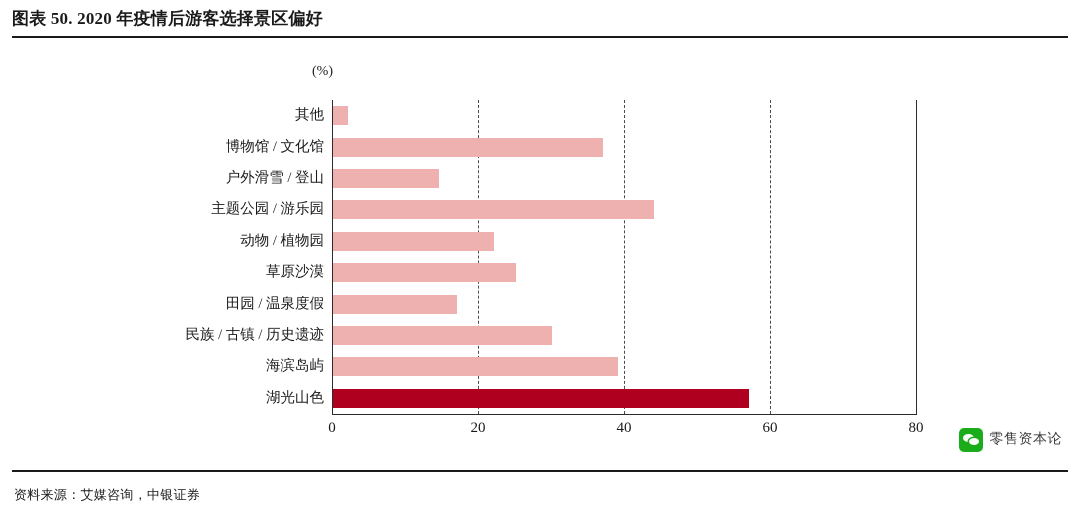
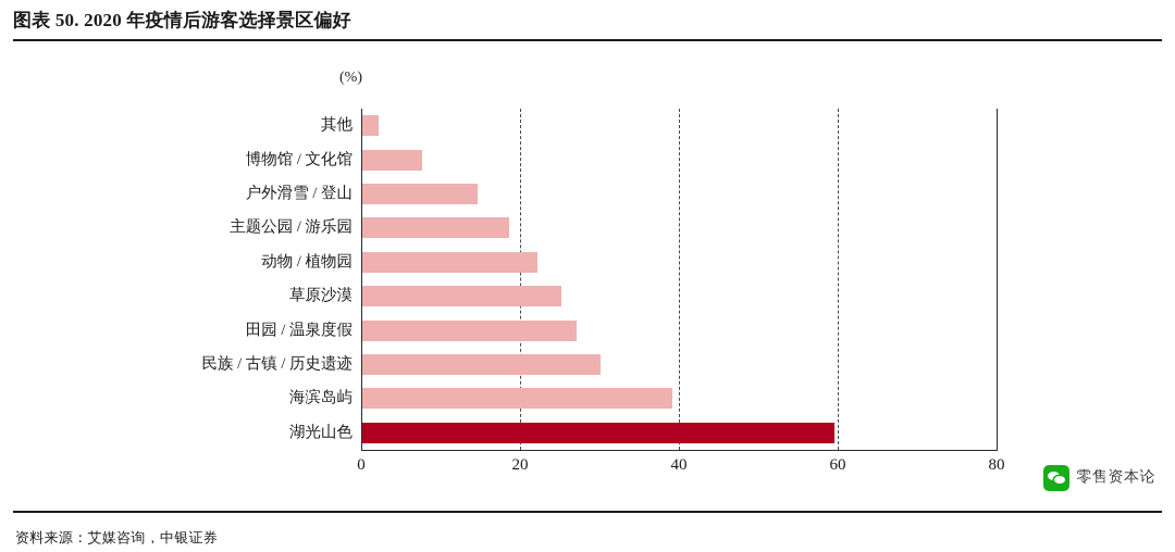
博物馆 / 文化馆: 37 -> 8
主题公园 / 游乐园: 44 -> 18
田园 / 温泉度假: 17 -> 27
湖光山色: 57 -> 60
